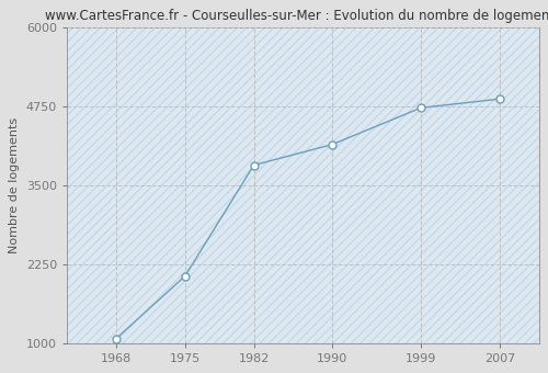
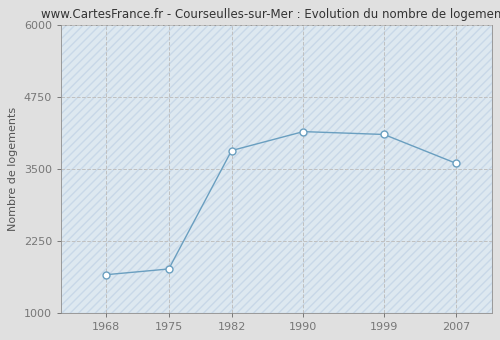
1968: 1070 -> 1660
1975: 2060 -> 1760
1999: 4730 -> 4100
2007: 4870 -> 3600
